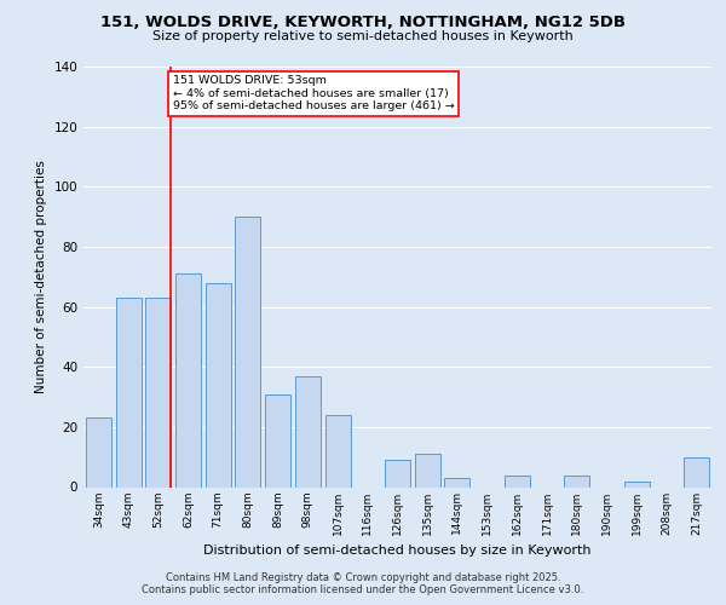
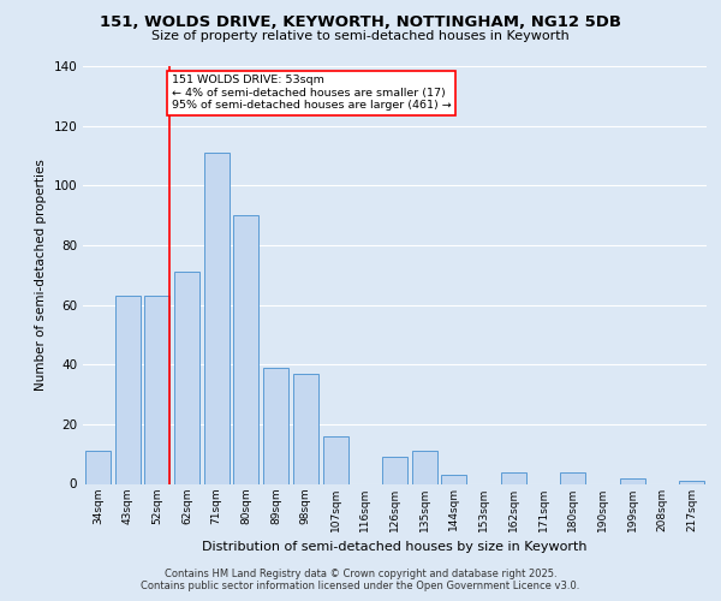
34sqm: 23 -> 11
71sqm: 68 -> 111
89sqm: 31 -> 39
107sqm: 24 -> 16
217sqm: 10 -> 1
